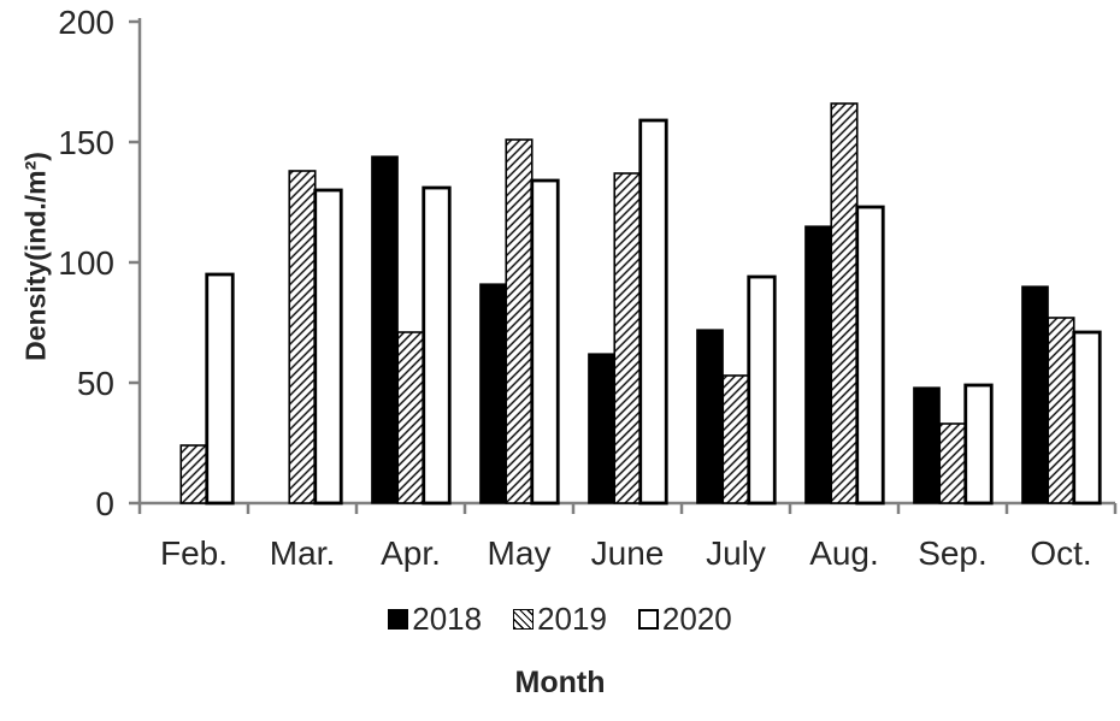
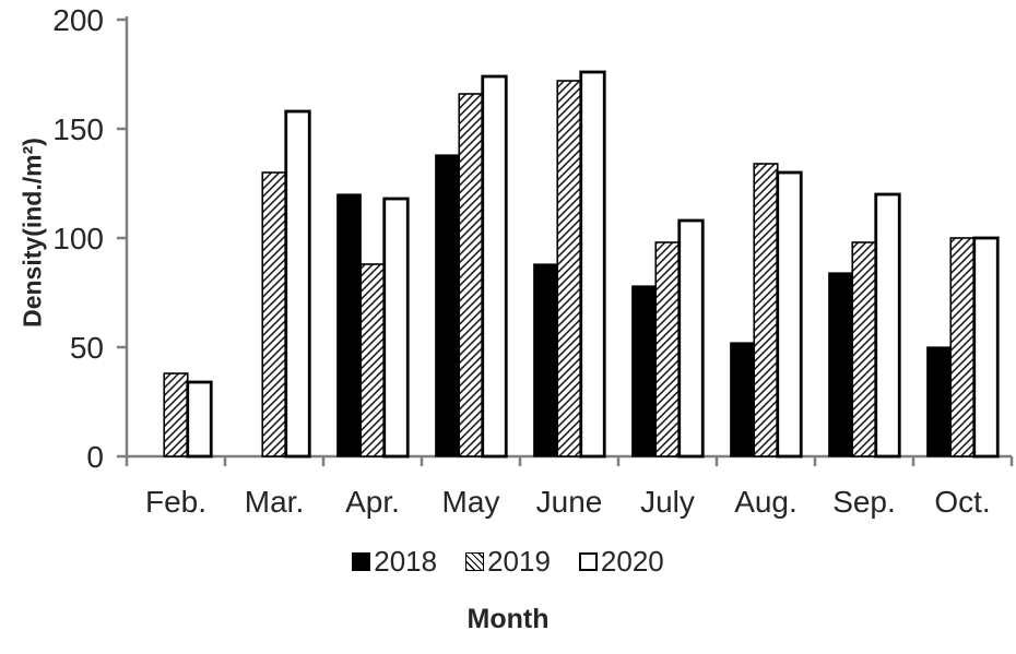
2019/Feb.: 24 -> 38
2020/Feb.: 95 -> 34
2019/Mar.: 138 -> 130
2020/Mar.: 130 -> 158
2018/Apr.: 144 -> 120
2019/Apr.: 71 -> 88
2020/Apr.: 131 -> 118
2018/May: 91 -> 138
2019/May: 151 -> 166
2020/May: 134 -> 174
2018/June: 62 -> 88
2019/June: 137 -> 172
2020/June: 159 -> 176
2018/July: 72 -> 78
2019/July: 53 -> 98
2020/July: 94 -> 108
2018/Aug.: 115 -> 52
2019/Aug.: 166 -> 134
2020/Aug.: 123 -> 130
2018/Sep.: 48 -> 84
2019/Sep.: 33 -> 98
2020/Sep.: 49 -> 120
2018/Oct.: 90 -> 50
2019/Oct.: 77 -> 100
2020/Oct.: 71 -> 100
